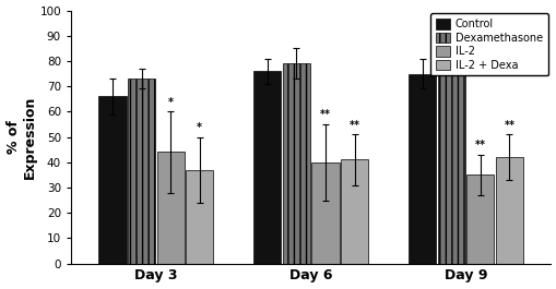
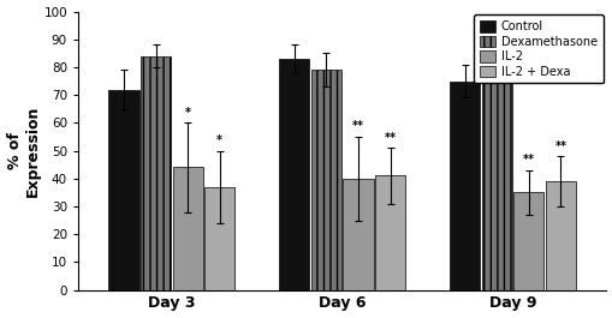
Control/Day 3: 66 -> 72
Dexamethasone/Day 3: 73 -> 84
Control/Day 6: 76 -> 83
IL-2 + Dexa/Day 9: 42 -> 39
